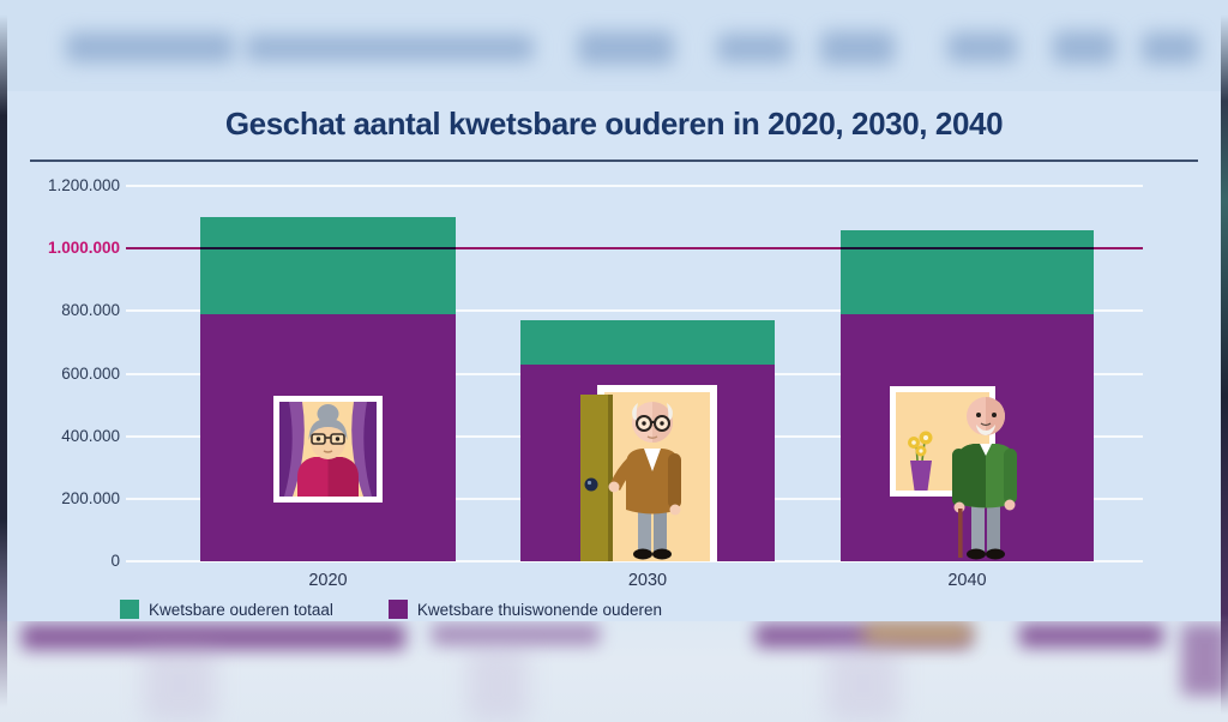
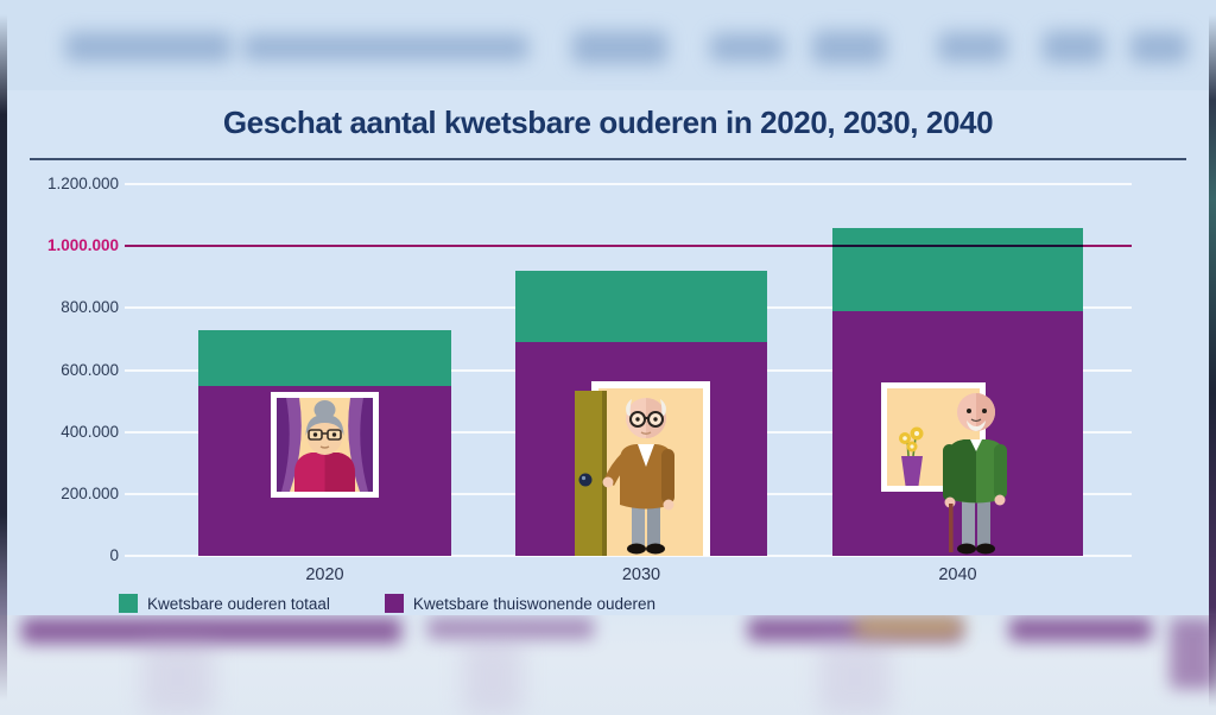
Kwetsbare ouderen totaal/2020: 1100000 -> 730000
Kwetsbare thuiswonende ouderen/2020: 790000 -> 550000
Kwetsbare ouderen totaal/2030: 770000 -> 920000
Kwetsbare thuiswonende ouderen/2030: 630000 -> 690000
